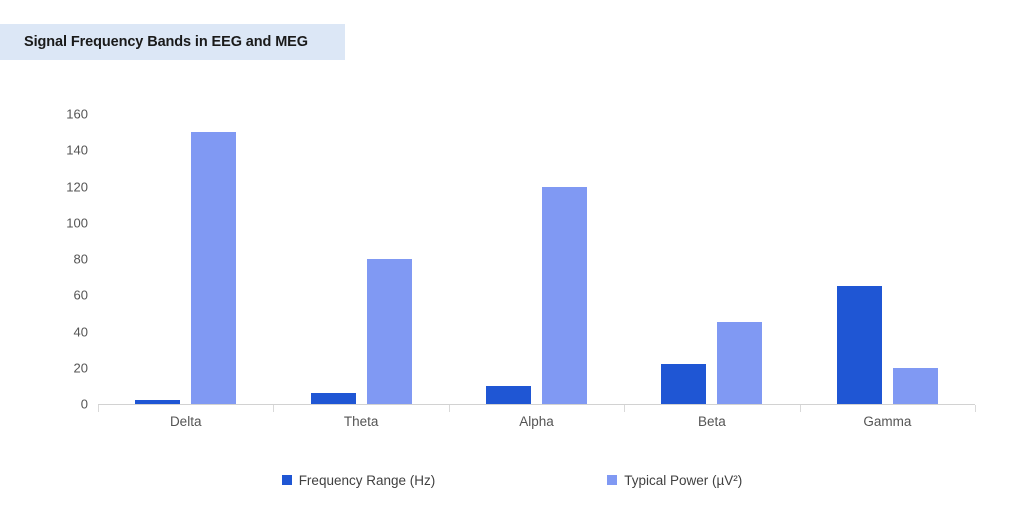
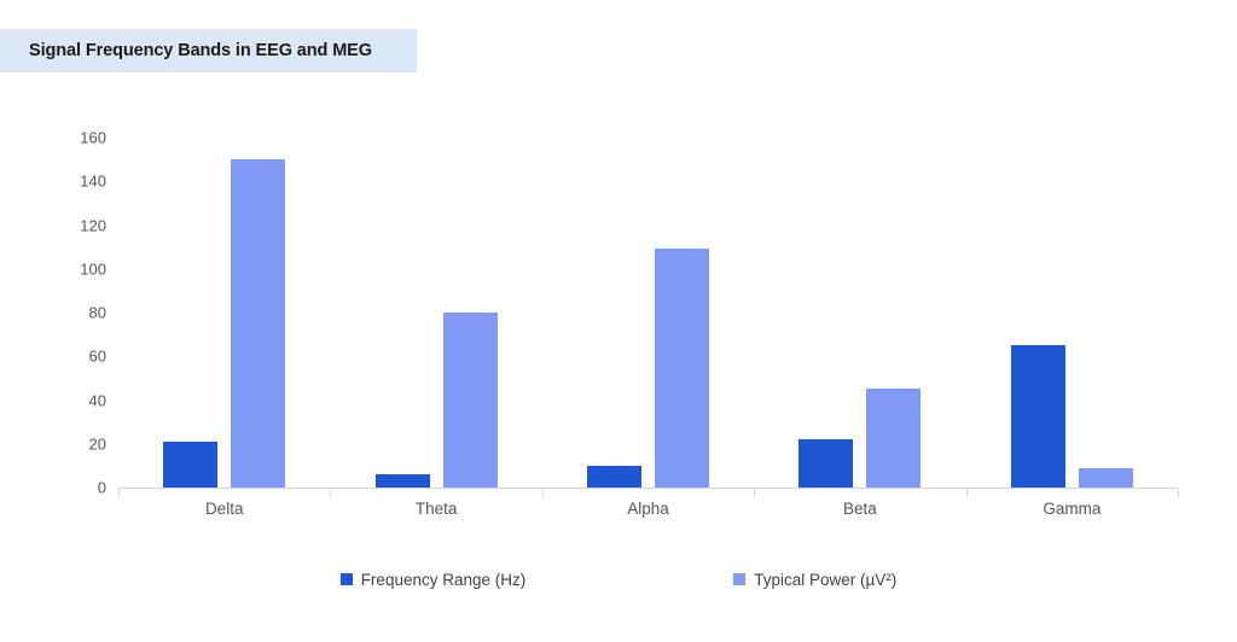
Frequency Range (Hz)/Delta: 2 -> 21
Typical Power (µV²)/Alpha: 120 -> 109
Typical Power (µV²)/Gamma: 20 -> 9
